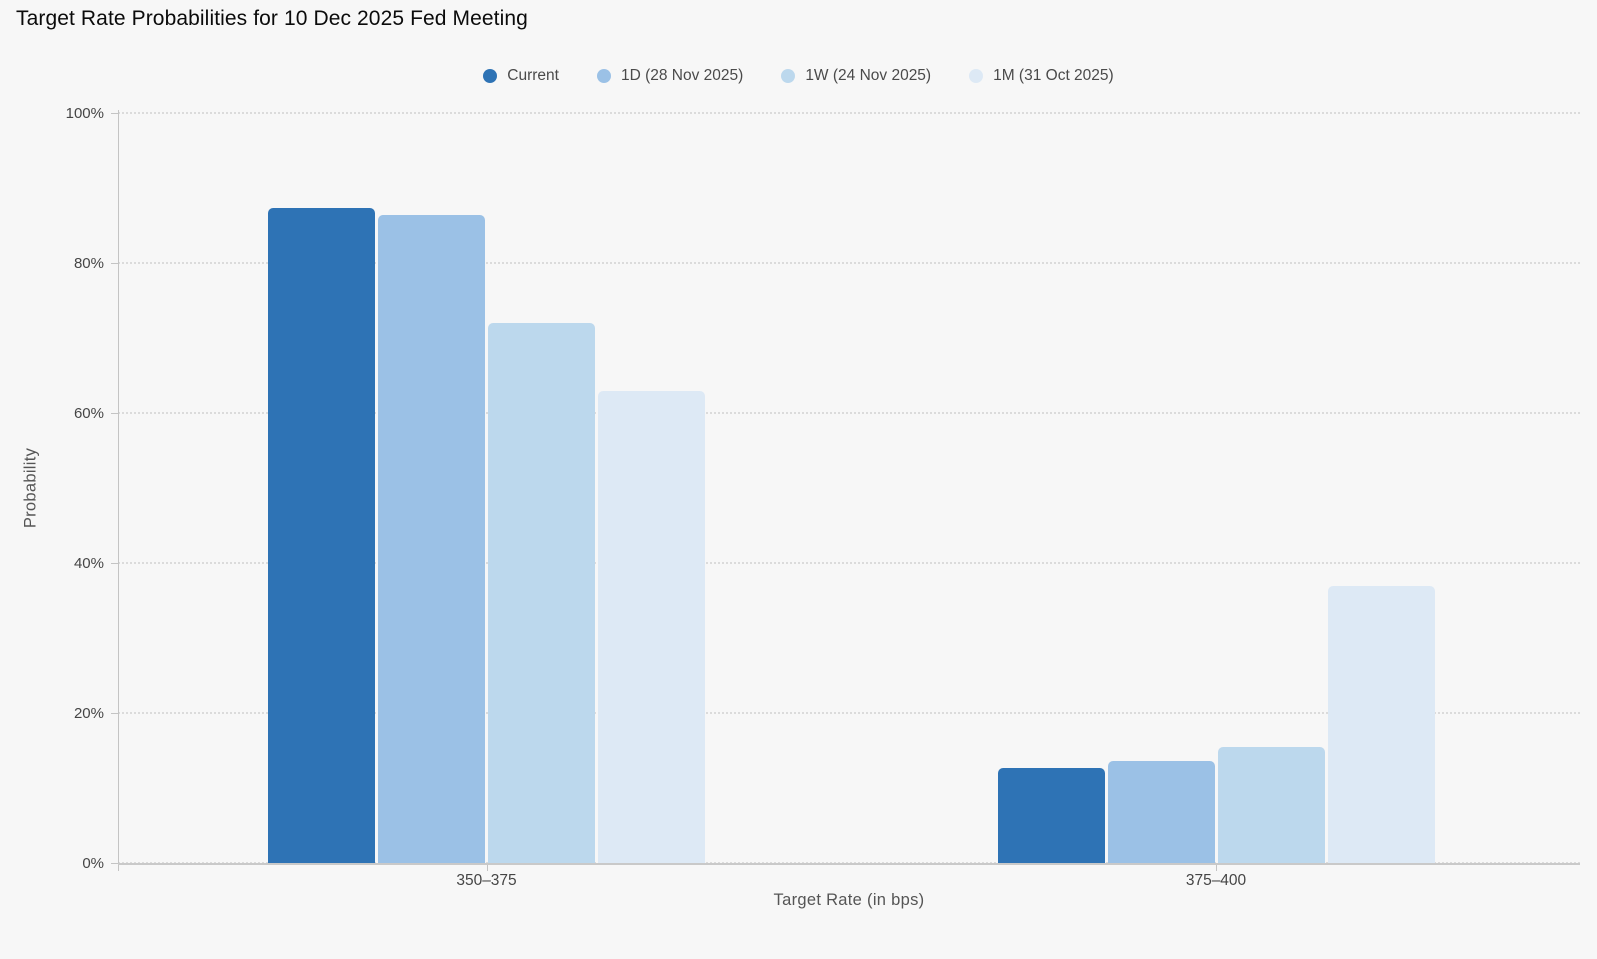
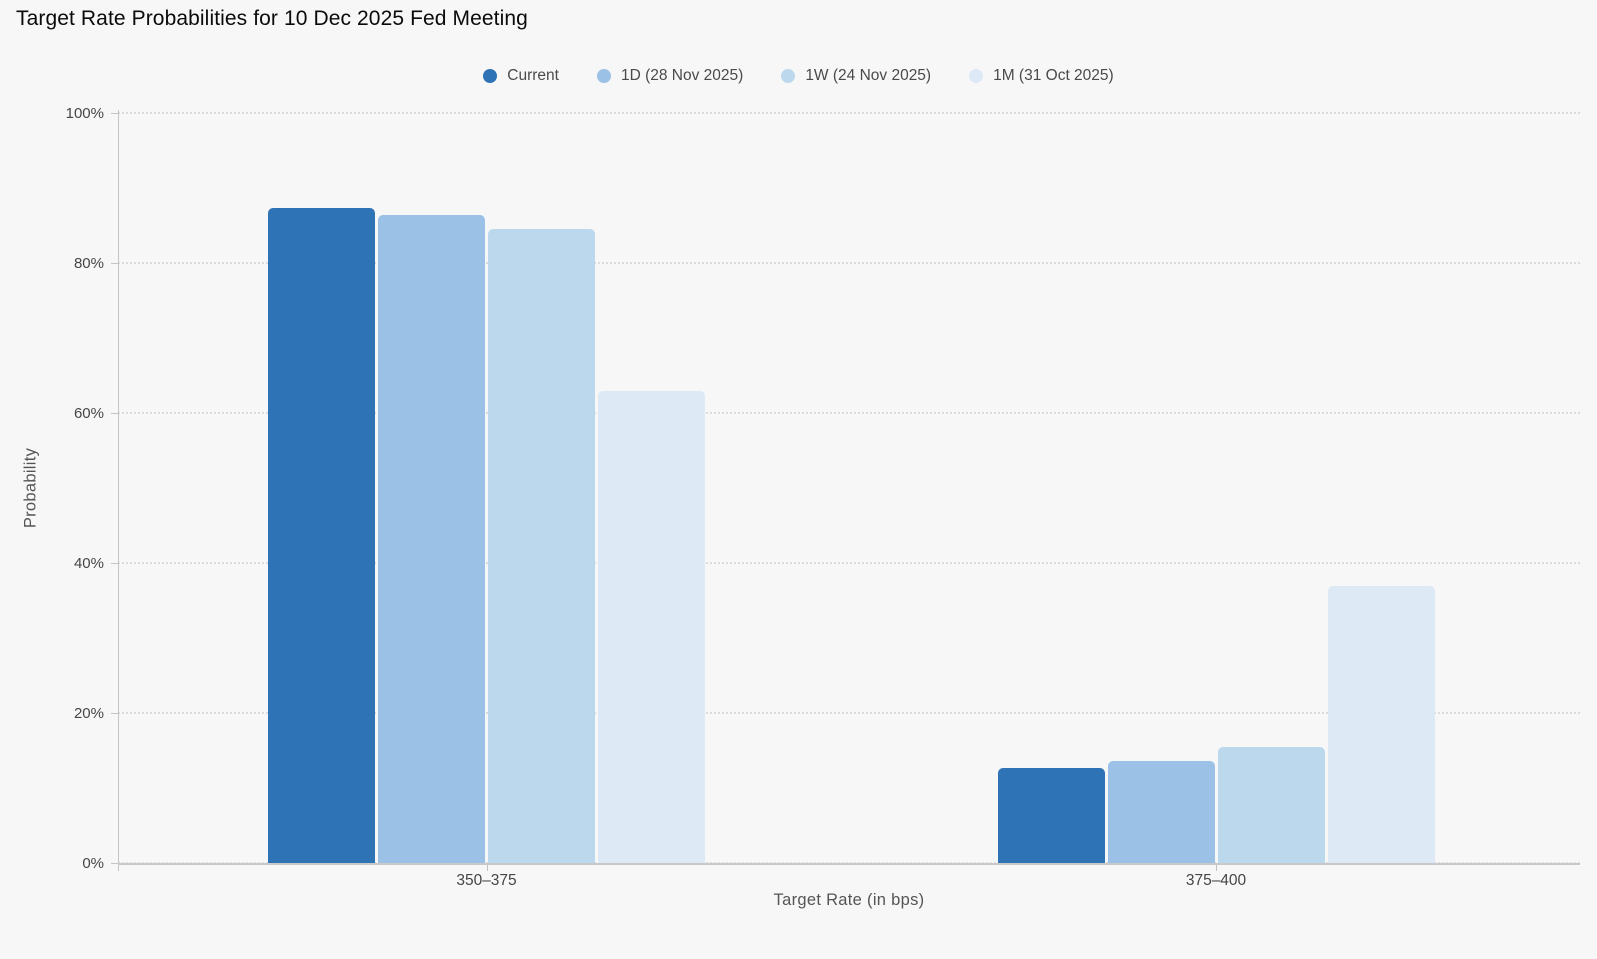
1W (24 Nov 2025)/350–375: 72% -> 84%
